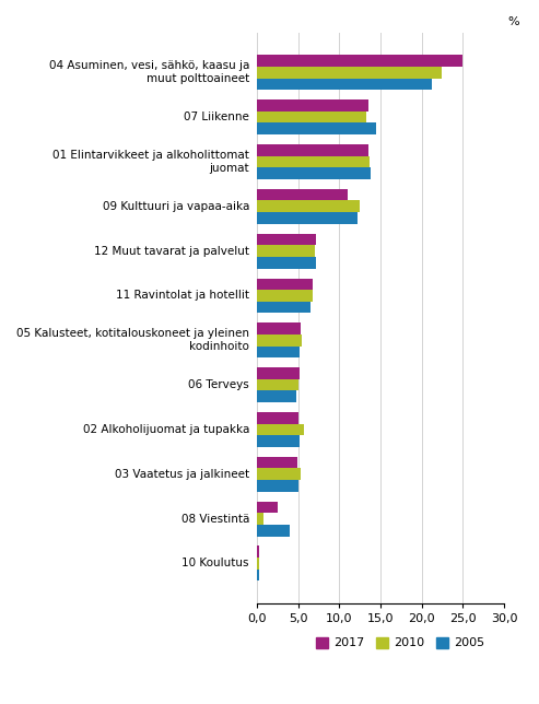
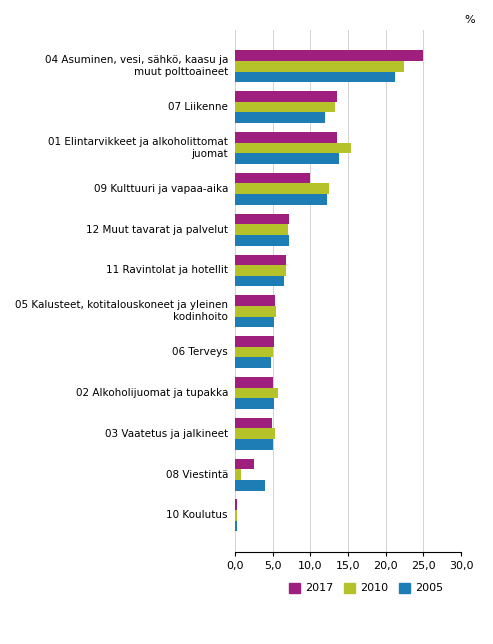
2005/07 Liikenne: 14,5 -> 12,0
2010/01 Elintarvikkeet ja alkoholittomat juomat: 13,7 -> 15,4
2017/09 Kulttuuri ja vapaa-aika: 11,0 -> 10,0
